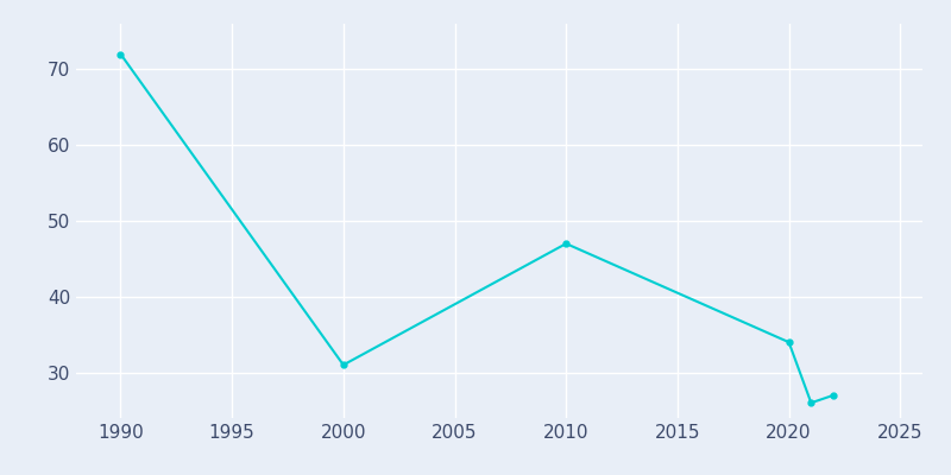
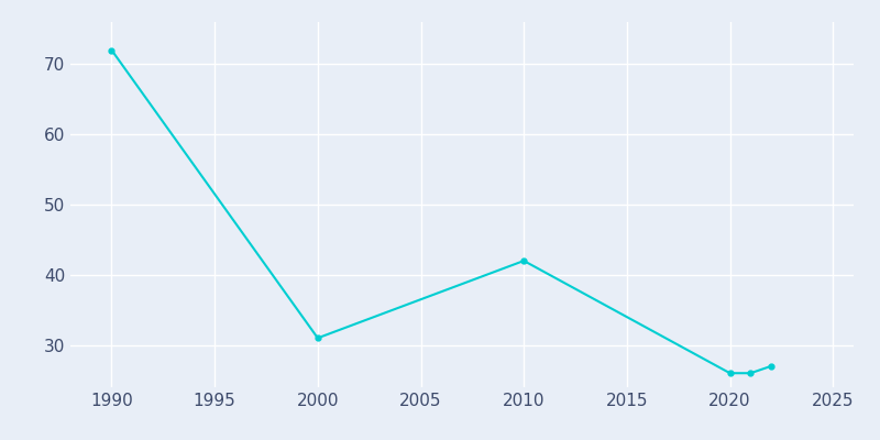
2010: 47 -> 42
2020: 34 -> 26
